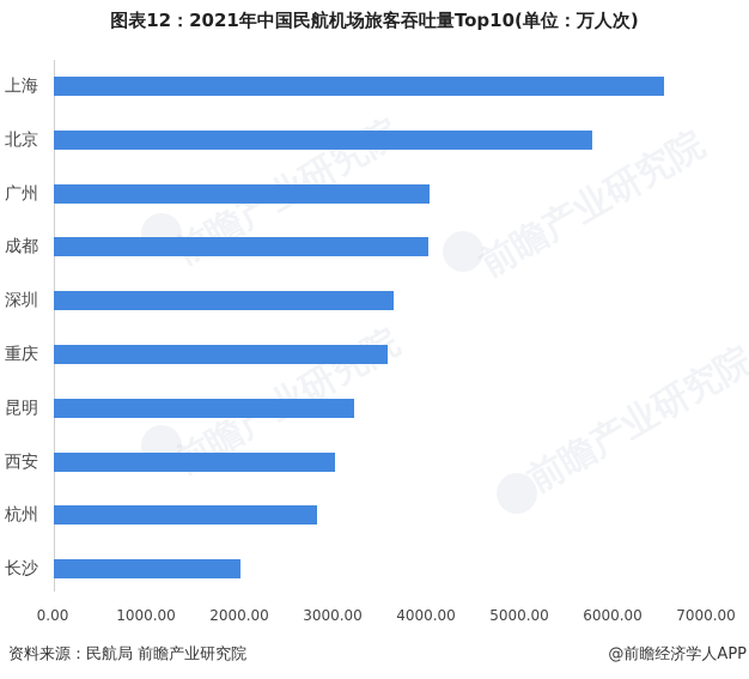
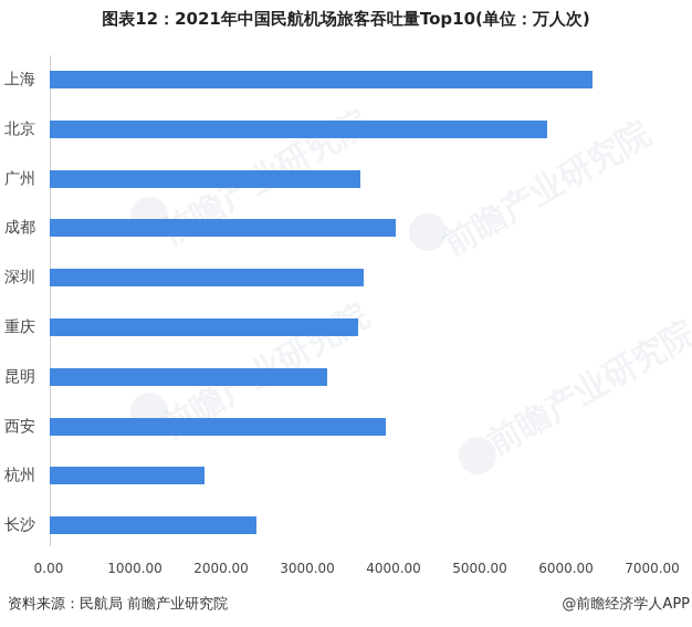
上海: 6500 -> 6300
广州: 4000 -> 3600
西安: 3000 -> 3900
杭州: 2800 -> 1800
长沙: 2000 -> 2400
